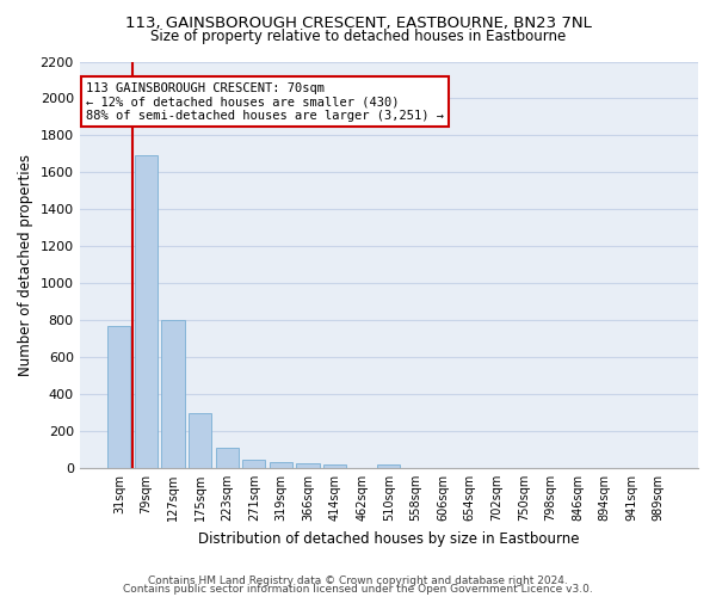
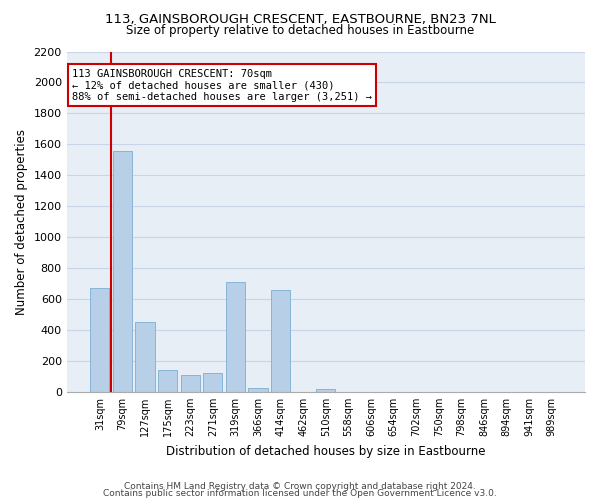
31sqm: 770 -> 670
79sqm: 1690 -> 1560
127sqm: 800 -> 450
175sqm: 300 -> 140
271sqm: 40 -> 120
319sqm: 30 -> 710
414sqm: 20 -> 660
